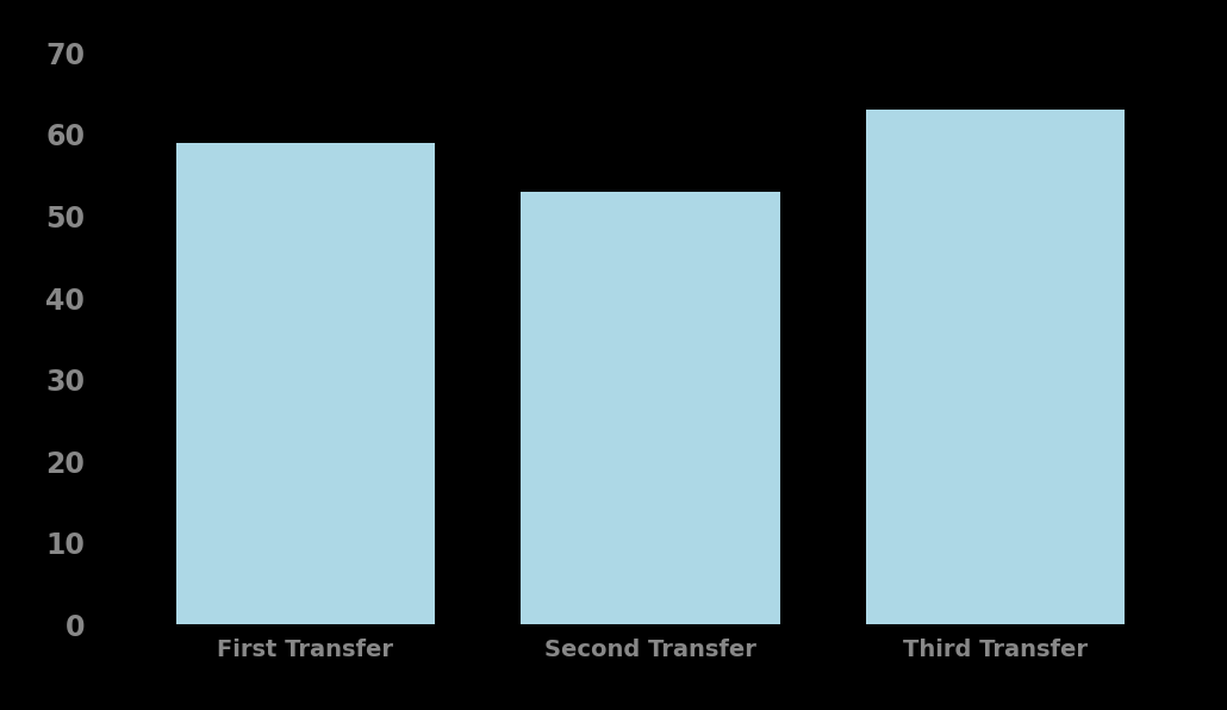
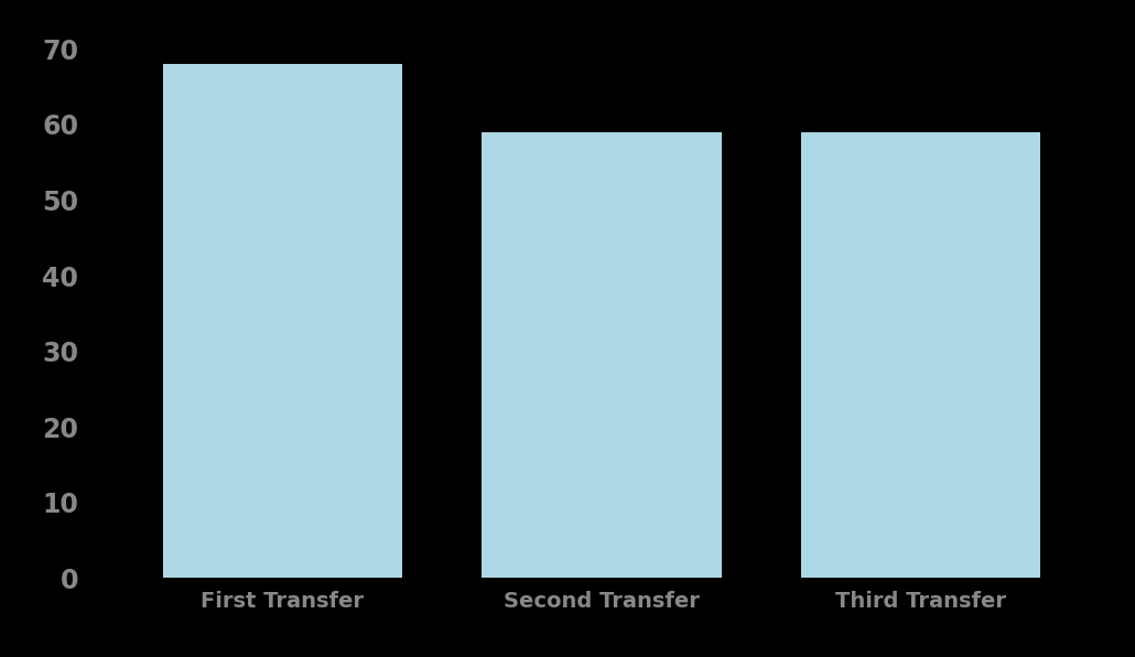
First Transfer: 59 -> 68
Second Transfer: 53 -> 59
Third Transfer: 63 -> 59
